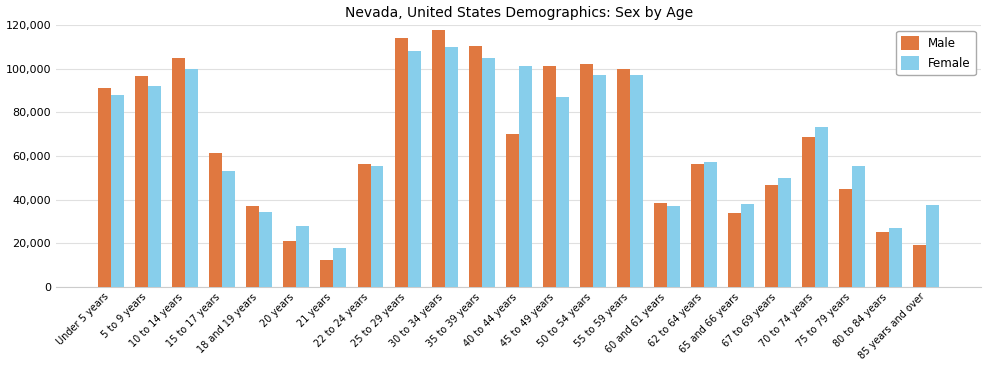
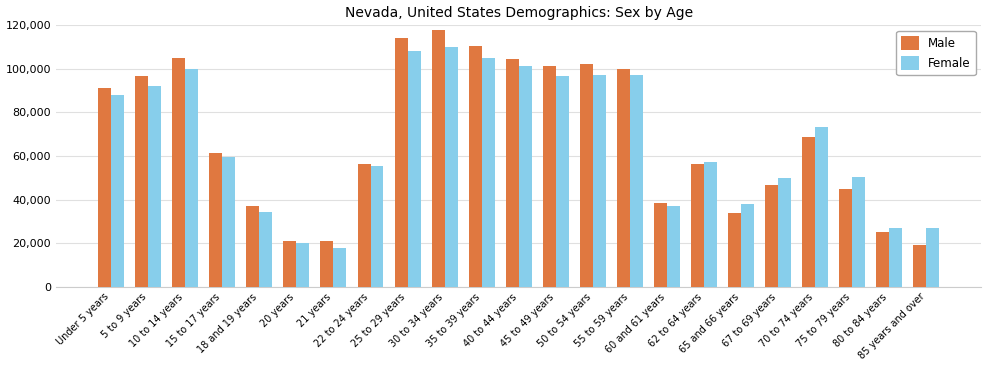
Female/15 to 17 years: 53,000 -> 59,500
Female/20 years: 28,000 -> 20,000
Male/21 years: 12,500 -> 21,000
Male/40 to 44 years: 70,000 -> 104,500
Female/45 to 49 years: 87,000 -> 96,500
Female/75 to 79 years: 55,500 -> 50,500
Female/85 years and over: 37,500 -> 27,000
